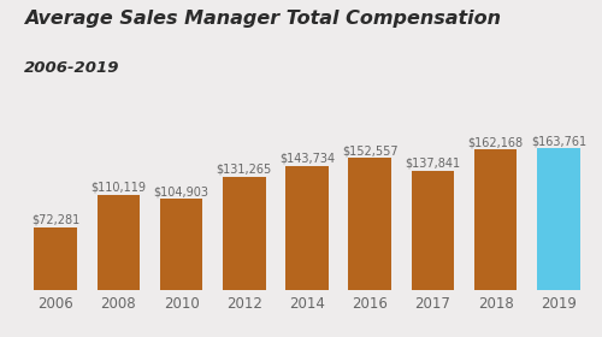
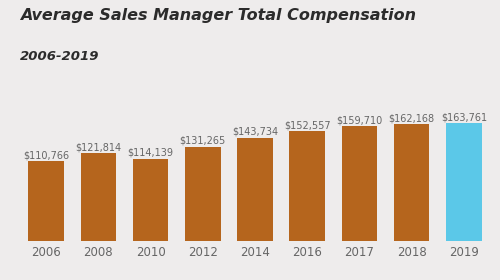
2006: $72,281 -> $110,766
2008: $110,119 -> $121,814
2010: $104,903 -> $114,139
2017: $137,841 -> $159,710
